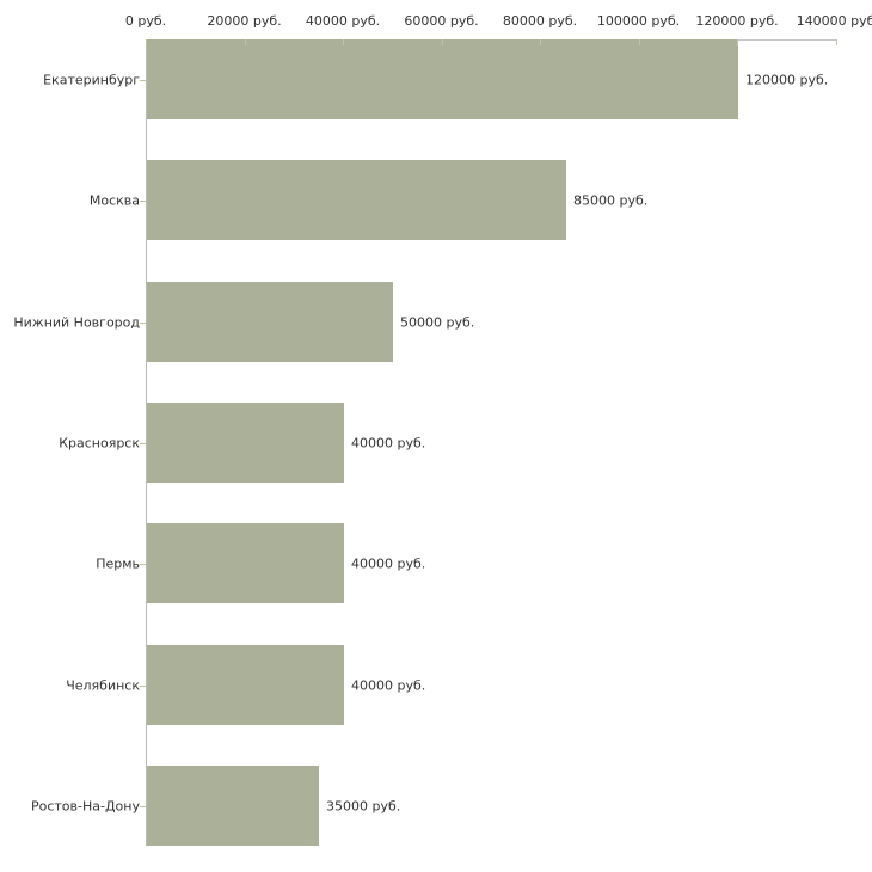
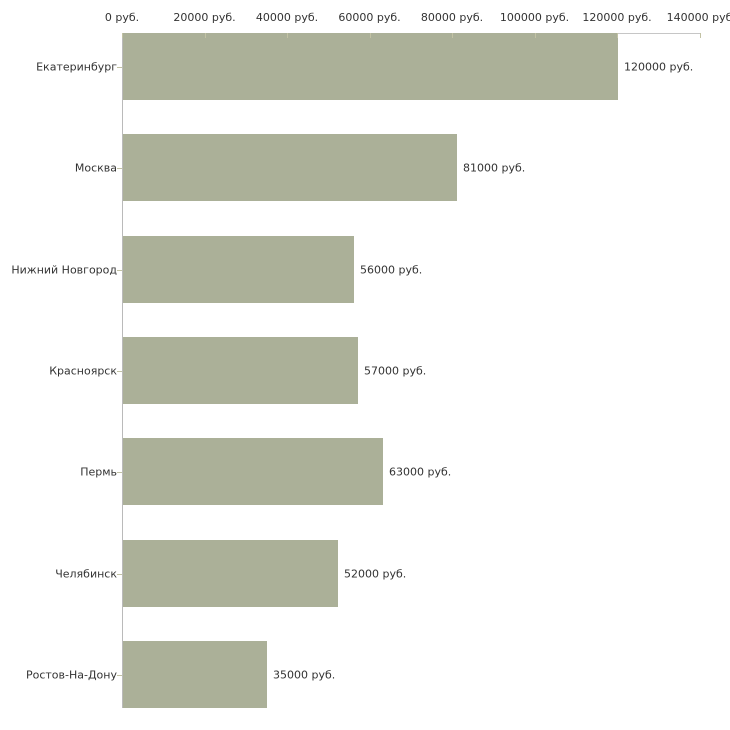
Москва: 85000 -> 81000
Нижний Новгород: 50000 -> 56000
Красноярск: 40000 -> 57000
Пермь: 40000 -> 63000
Челябинск: 40000 -> 52000
